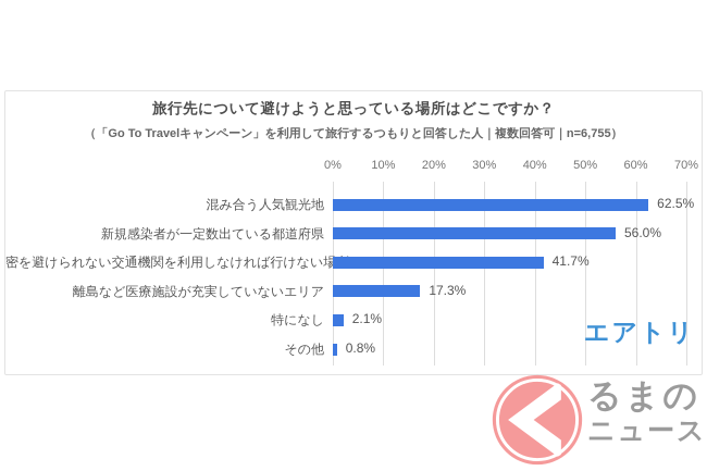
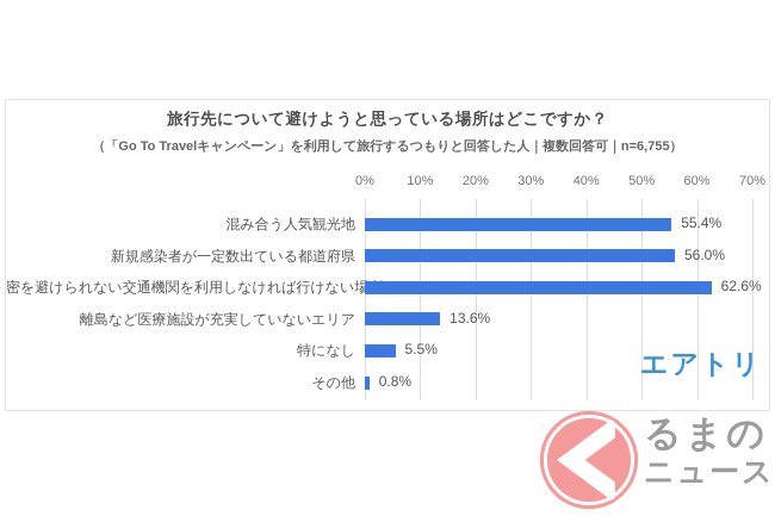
混み合う人気観光地: 62.5% -> 55.4%
密を避けられない交通機関を利用しなければ行けない場所: 41.7% -> 62.6%
離島など医療施設が充実していないエリア: 17.3% -> 13.6%
特になし: 2.1% -> 5.5%
